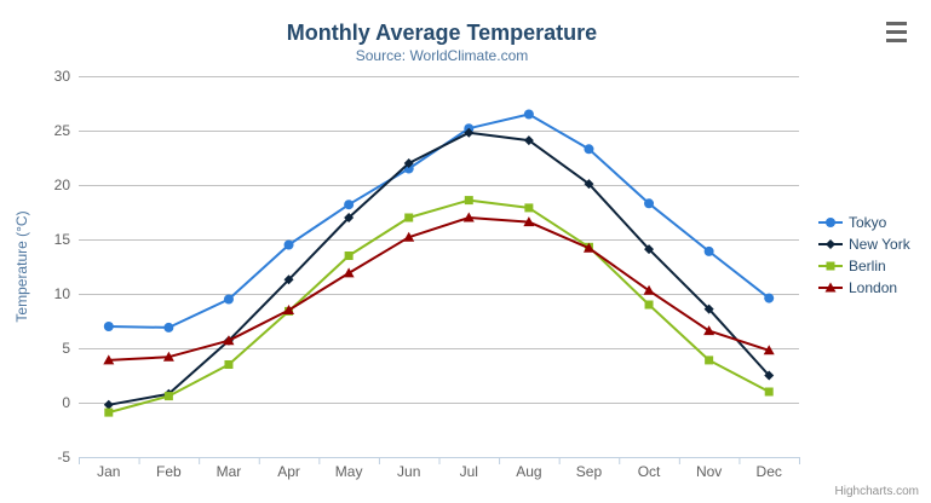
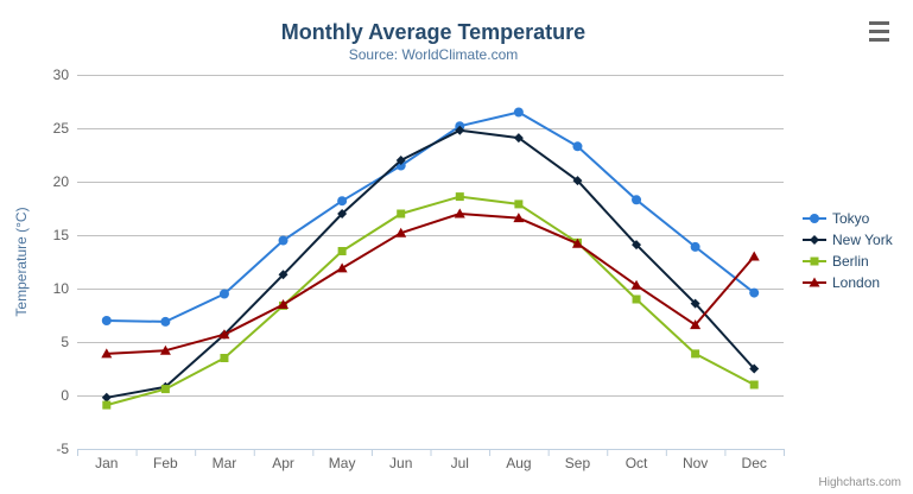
London/Dec: 5 -> 13
